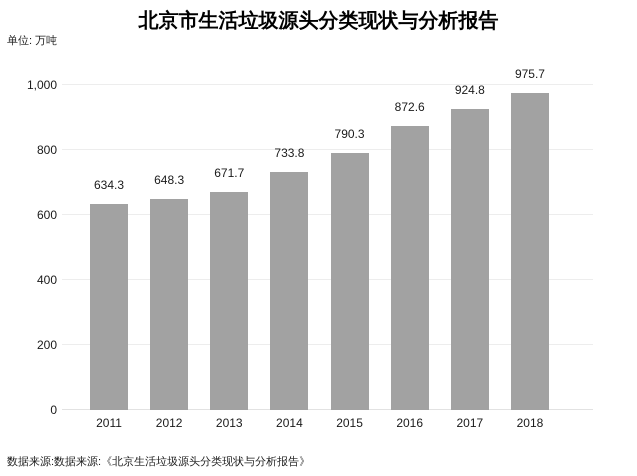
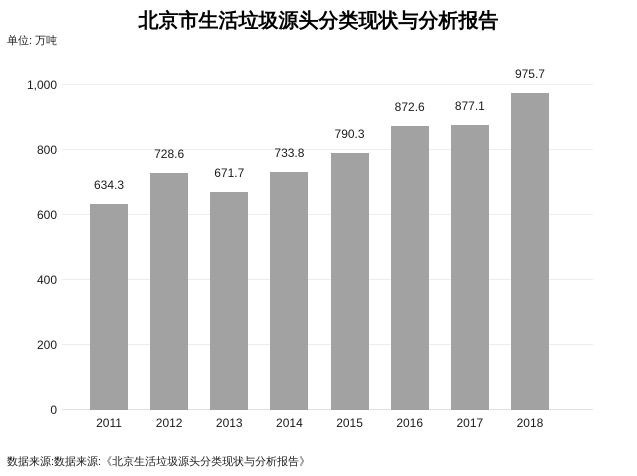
2012: 648.3 -> 728.6
2017: 924.8 -> 877.1
